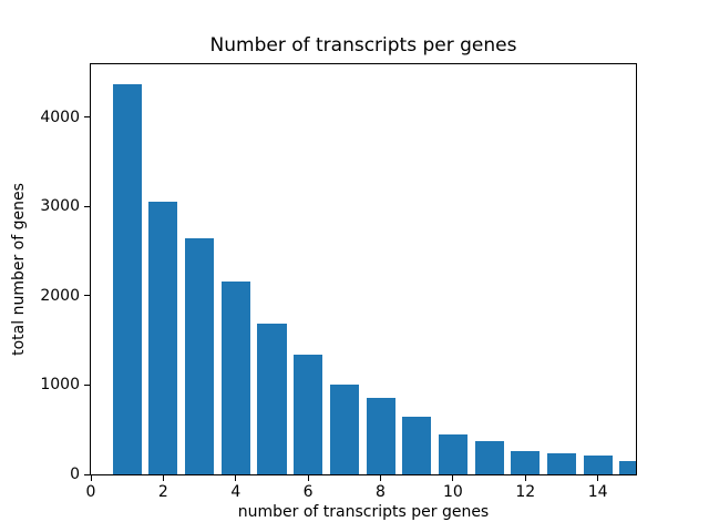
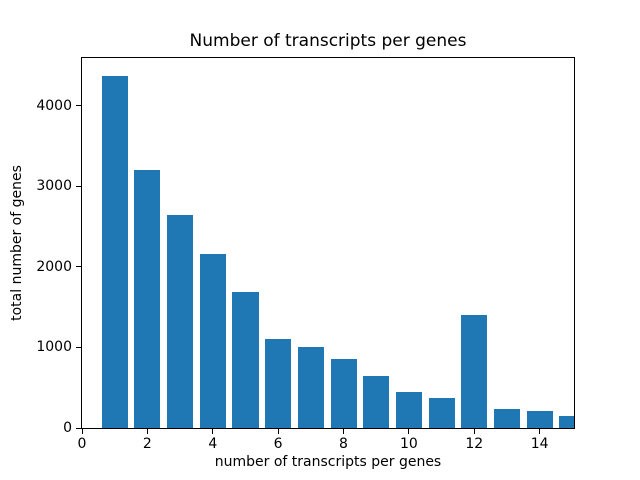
2: 3100 -> 3200
6: 1300 -> 1100
12: 300 -> 1400
